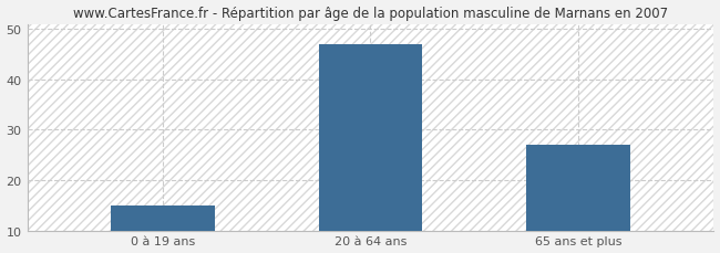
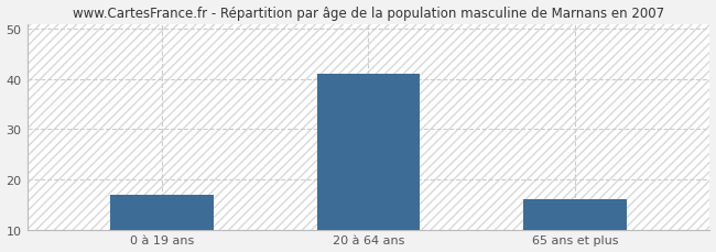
0 à 19 ans: 15 -> 17
20 à 64 ans: 47 -> 41
65 ans et plus: 27 -> 16
